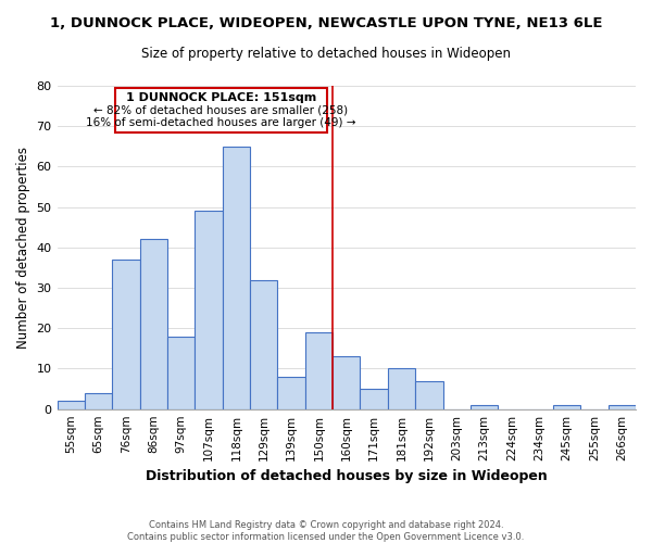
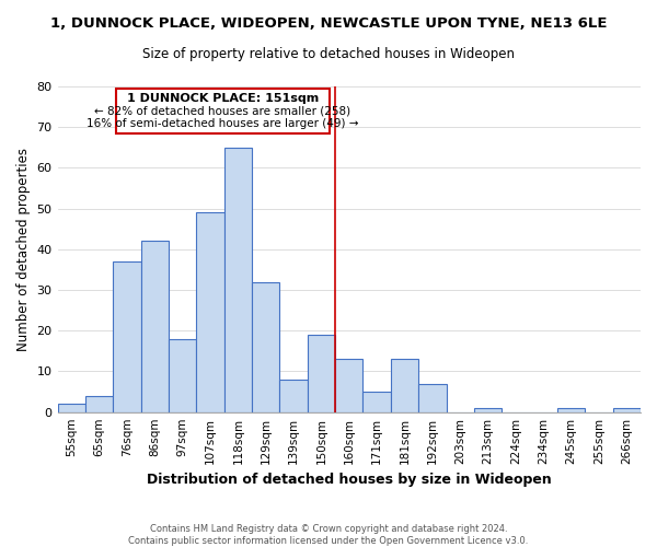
181sqm: 10 -> 13
